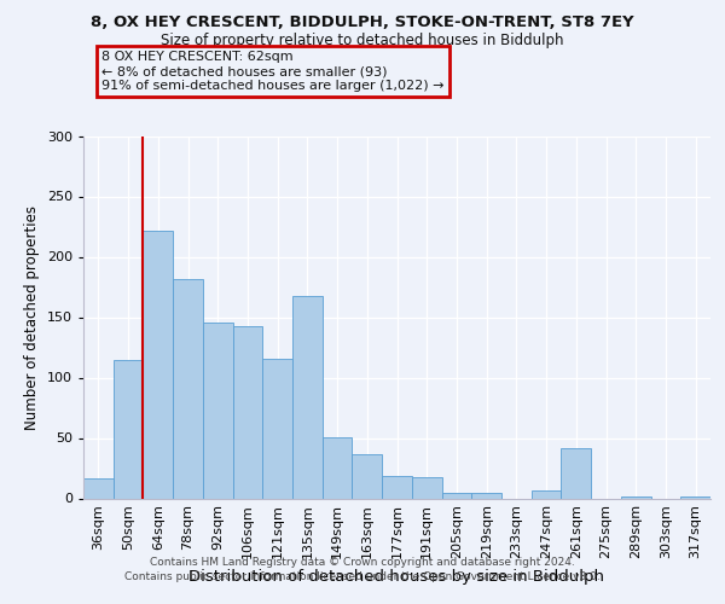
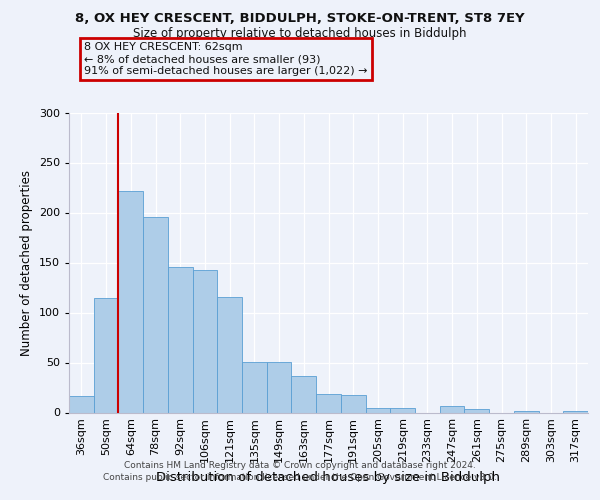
78sqm: 182 -> 196
135sqm: 168 -> 51
261sqm: 42 -> 4
